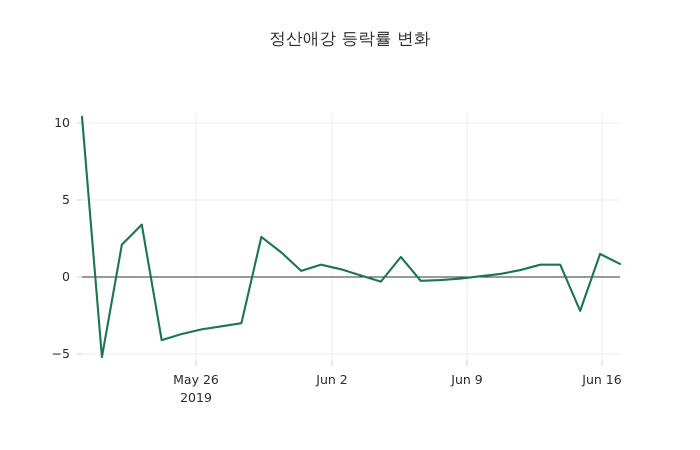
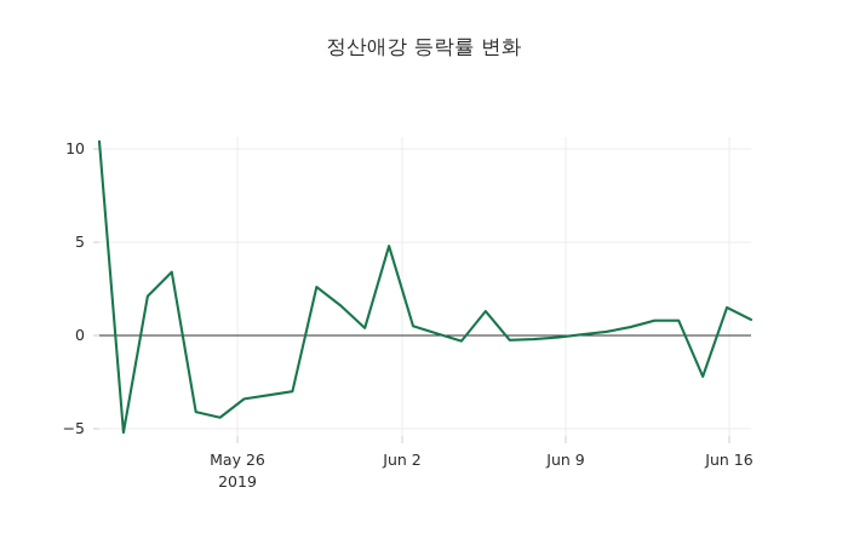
May 26: -3.7 -> -4.4
Jun 2: 0.8 -> 4.8
